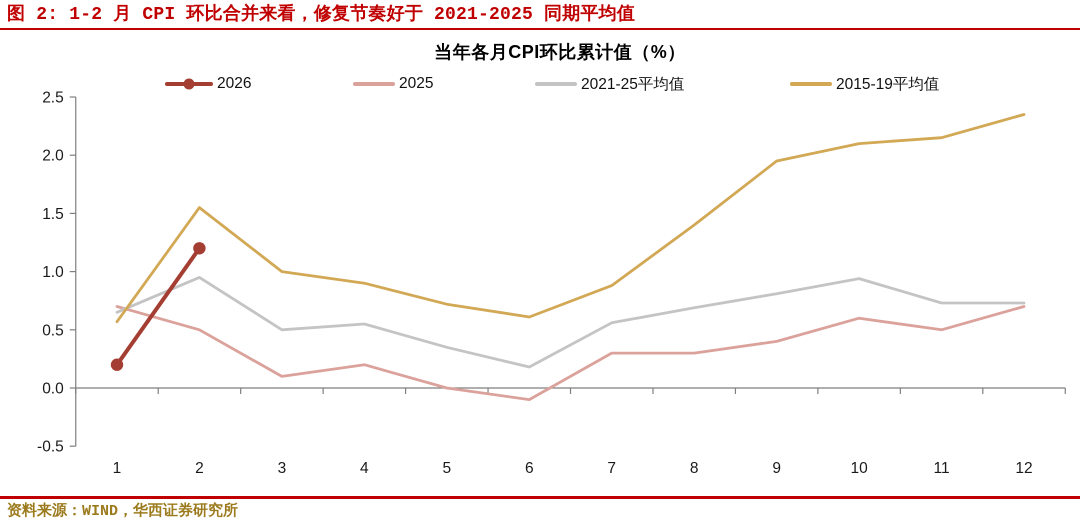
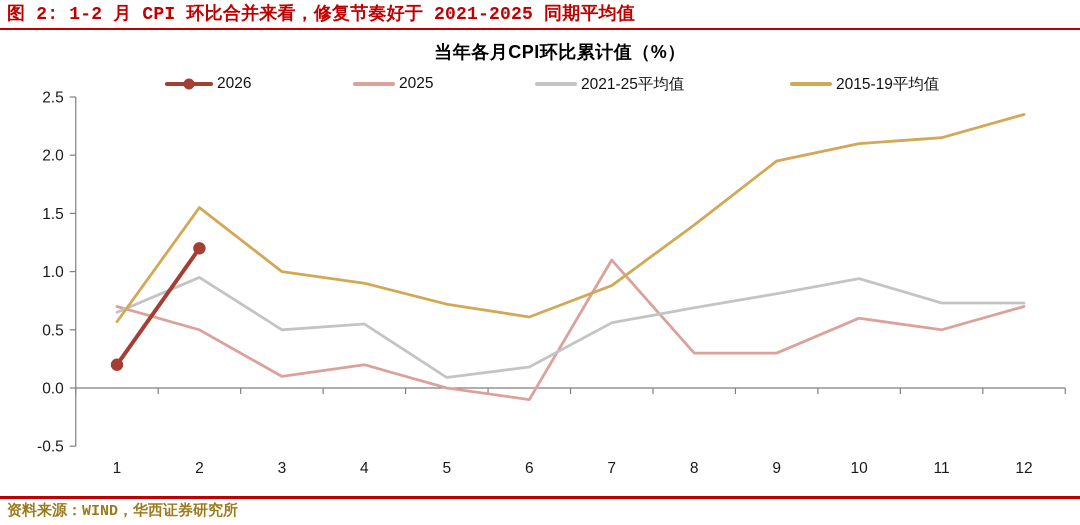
2021-25平均值/5: 0.35 -> 0.09
2025/7: 0.3 -> 1.1
2025/9: 0.4 -> 0.3
